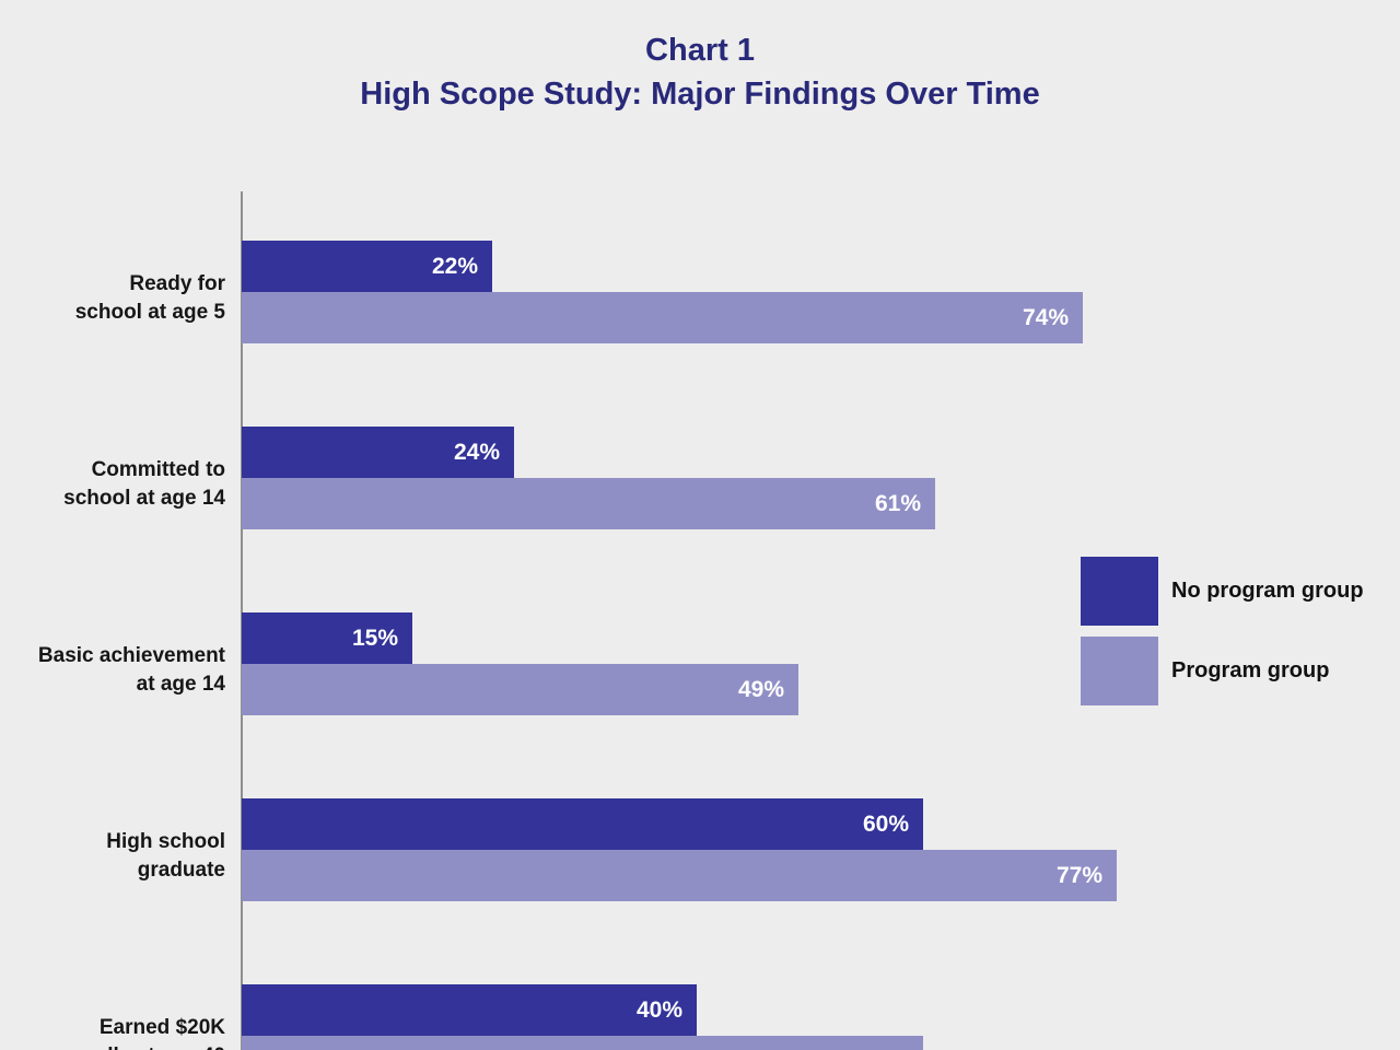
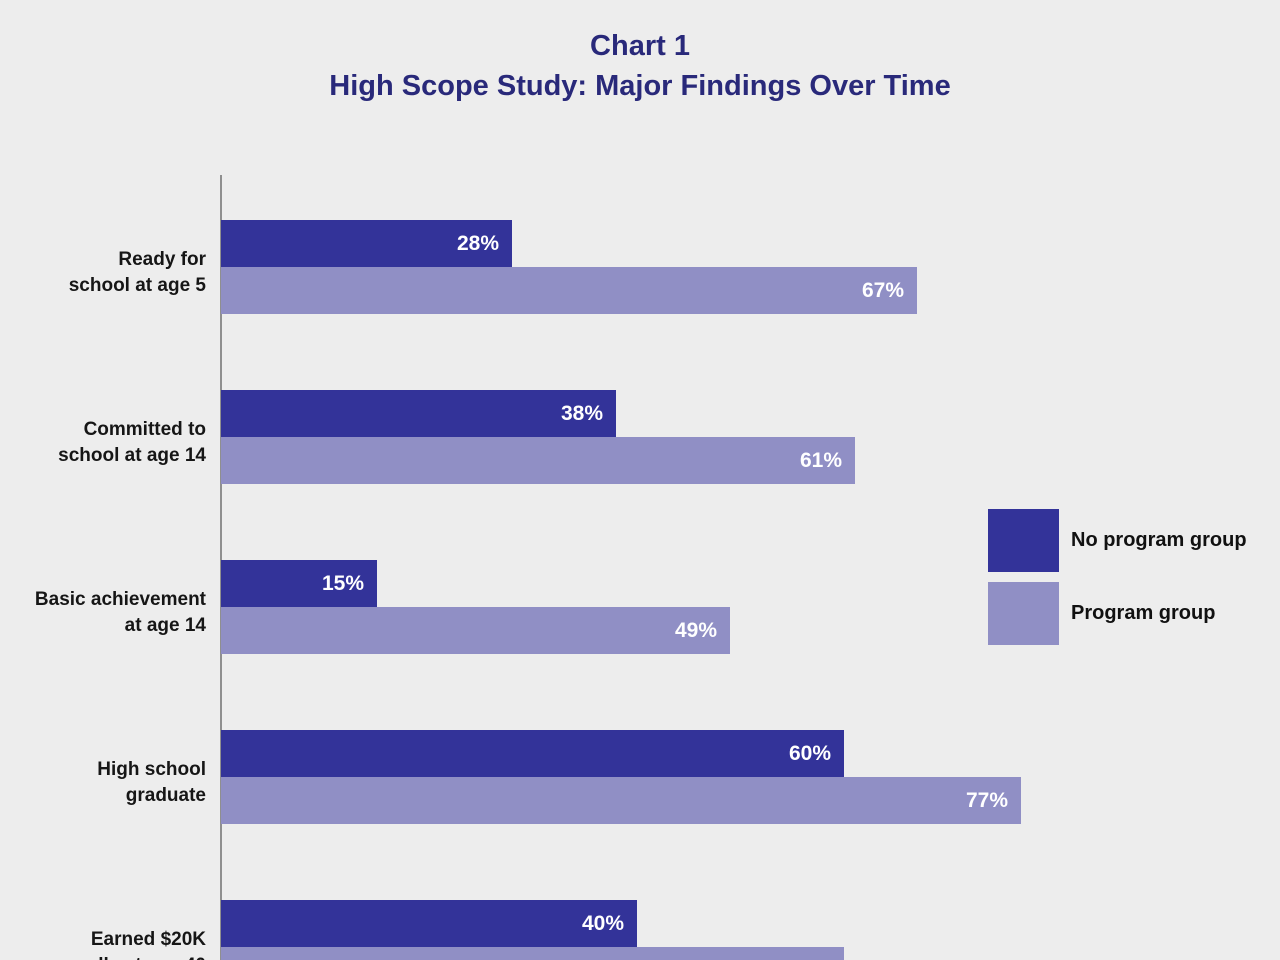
No program group/Ready for school at age 5: 22% -> 28%
Program group/Ready for school at age 5: 74% -> 67%
No program group/Committed to school at age 14: 24% -> 38%
